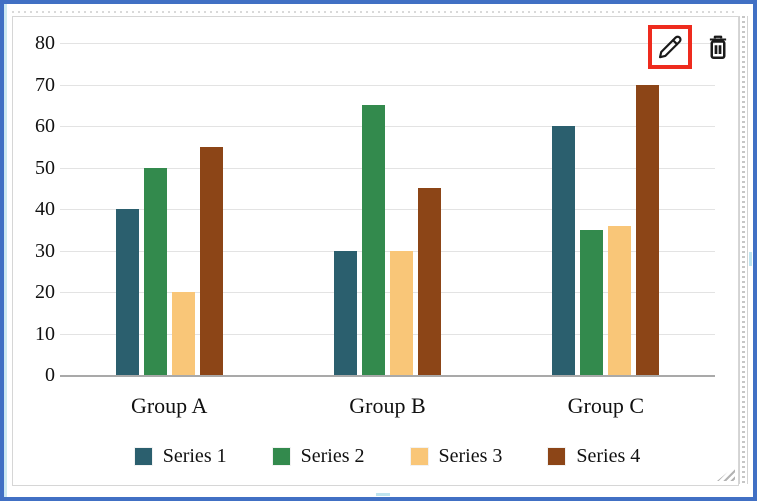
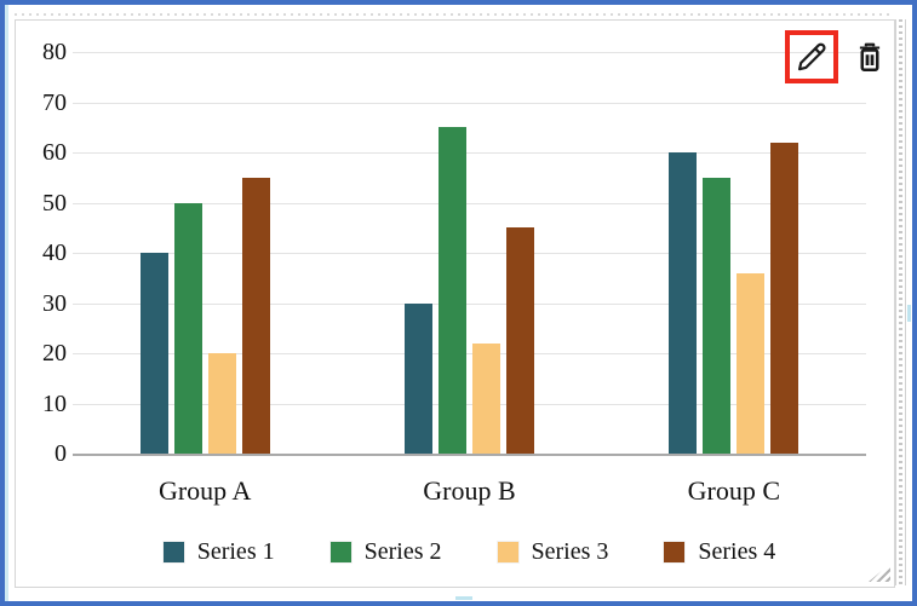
Series 3/Group B: 30 -> 22
Series 2/Group C: 35 -> 55
Series 4/Group C: 70 -> 62
